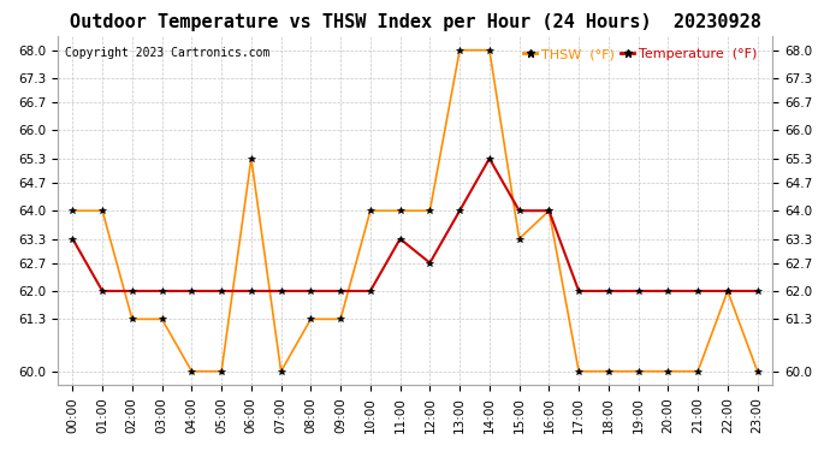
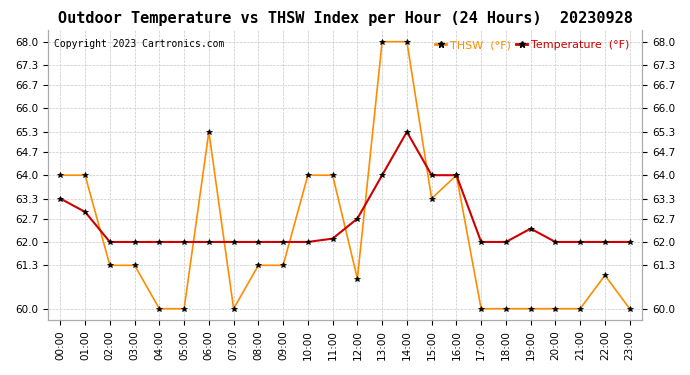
Temperature (°F)/01:00: 62.0 -> 62.9
Temperature (°F)/11:00: 63.3 -> 62.1
THSW (°F)/12:00: 64.0 -> 60.9
Temperature (°F)/19:00: 62.0 -> 62.4
THSW (°F)/22:00: 62.0 -> 61.0
